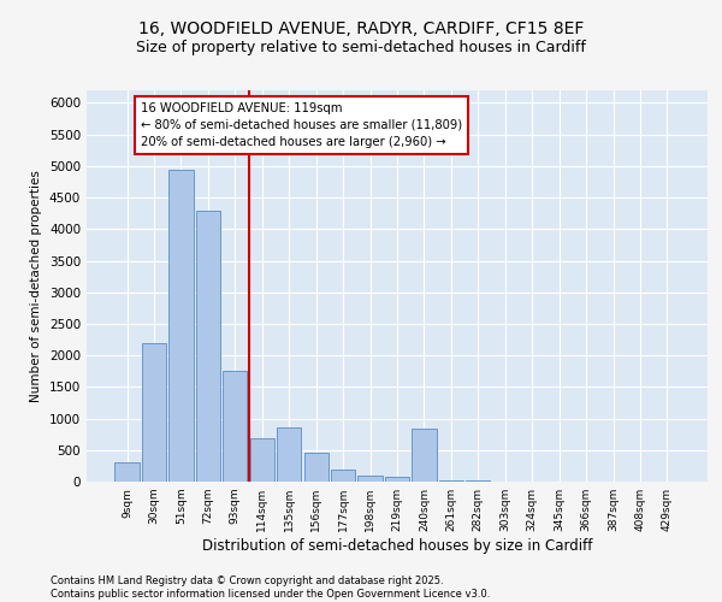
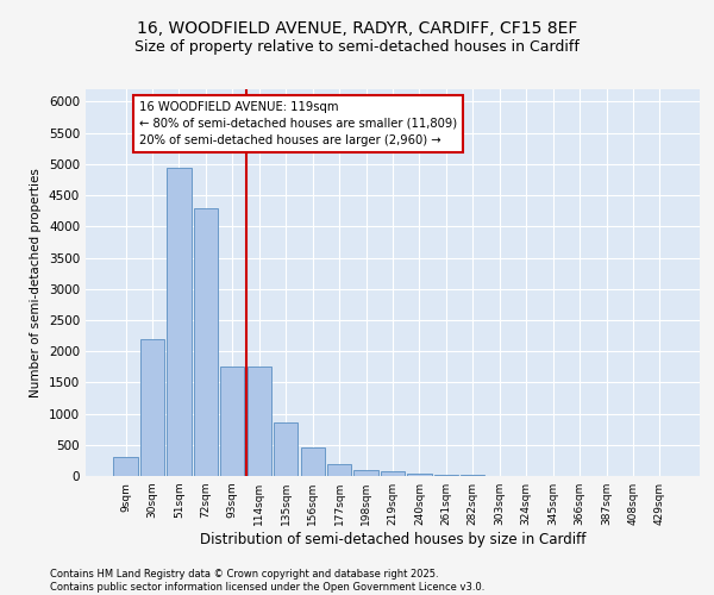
114sqm: 680 -> 1750
240sqm: 840 -> 30
